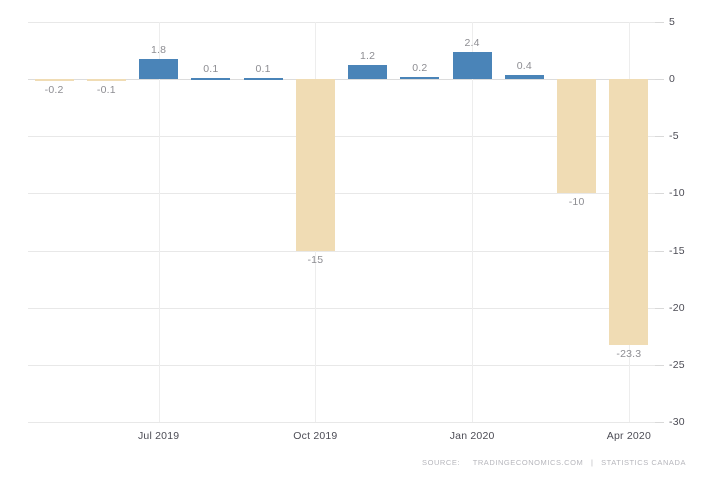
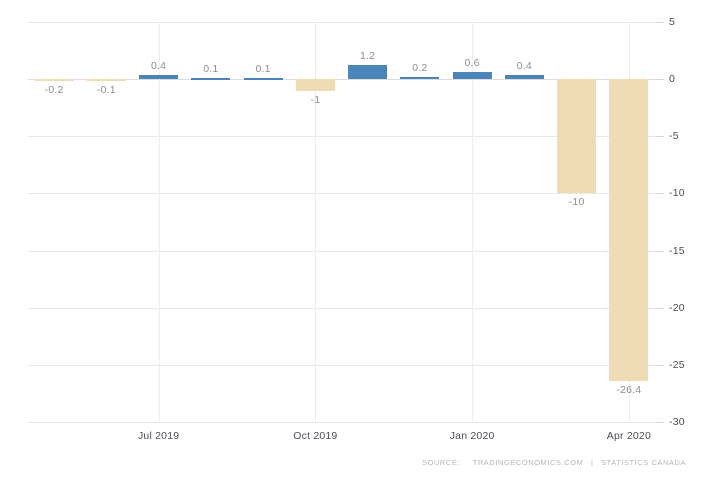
Jul 2019: 1.8 -> 0.4
Oct 2019: -15 -> -1
Jan 2020: 2.4 -> 0.6
Apr 2020: -23.3 -> -26.4
